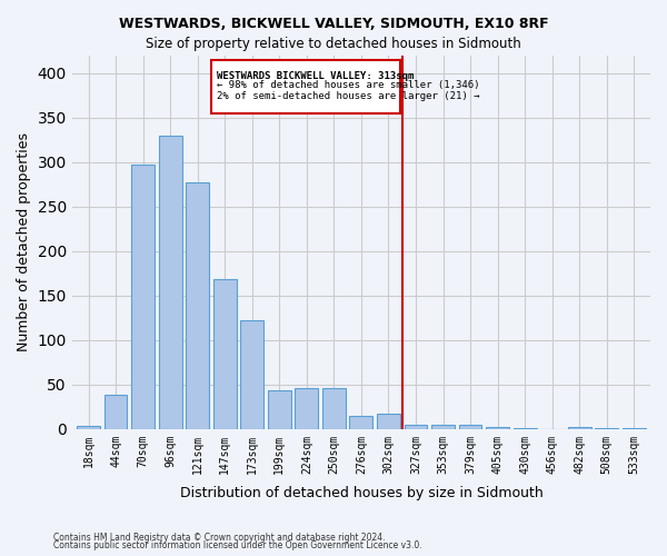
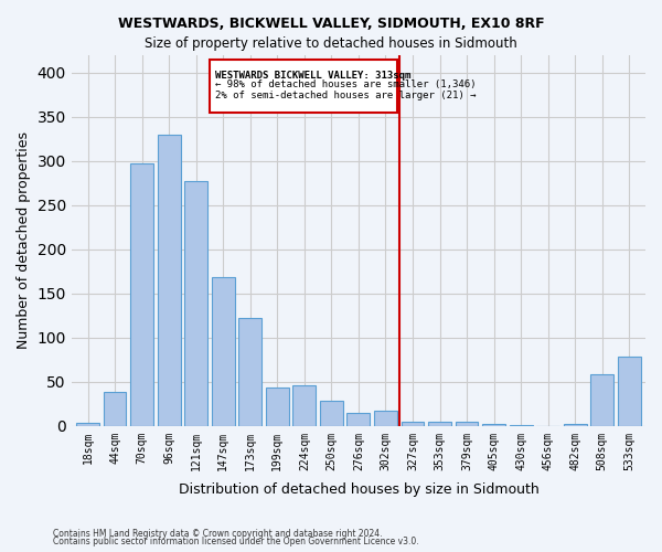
250sqm: 46 -> 28
508sqm: 1 -> 58
533sqm: 1 -> 78
